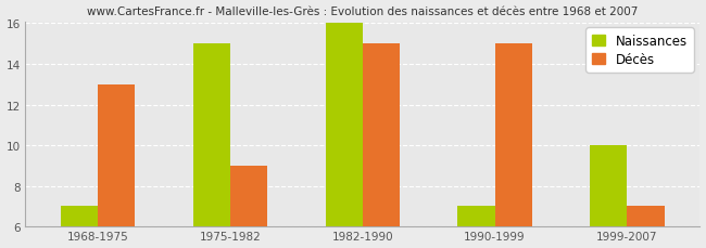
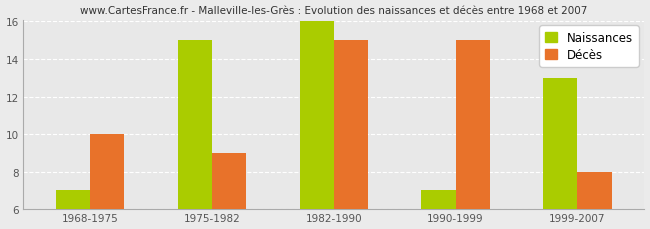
Décès/1968-1975: 13 -> 10
Naissances/1999-2007: 10 -> 13
Décès/1999-2007: 7 -> 8
